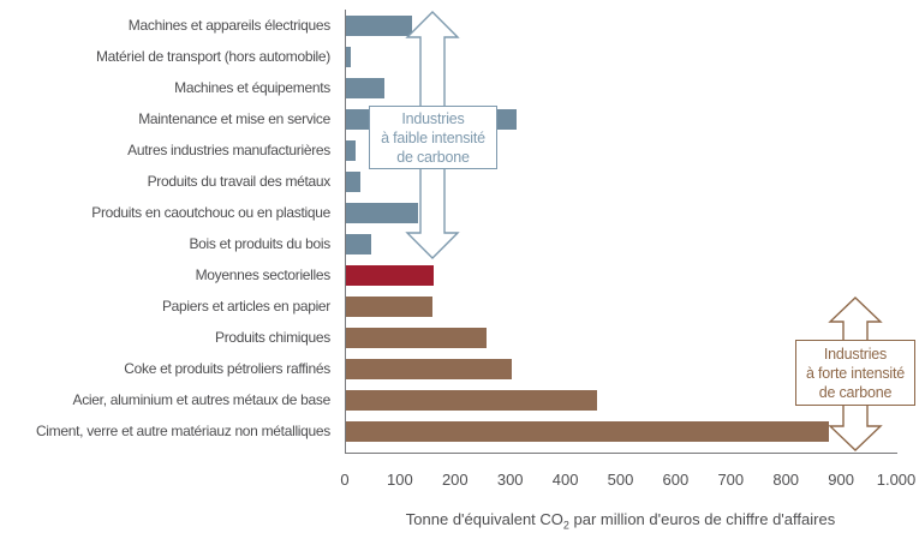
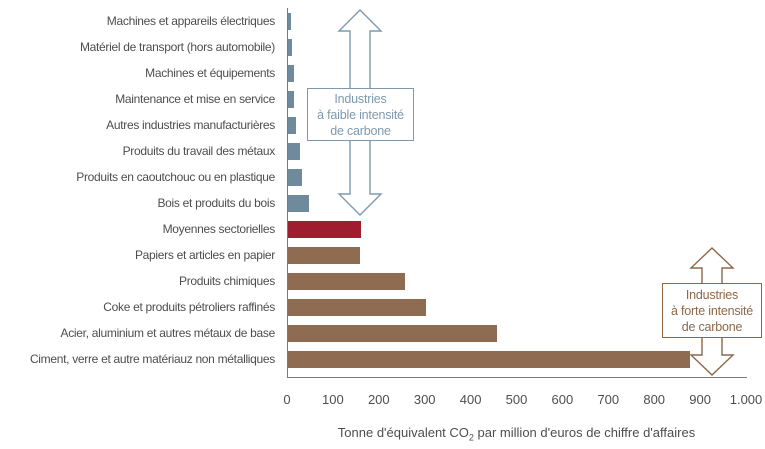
Machines et appareils électriques: 120 -> 10
Machines et équipements: 70 -> 10
Maintenance et mise en service: 310 -> 10
Produits en caoutchouc ou en plastique: 130 -> 30
